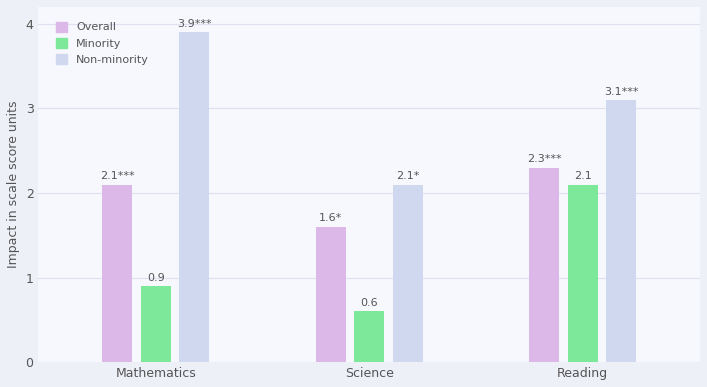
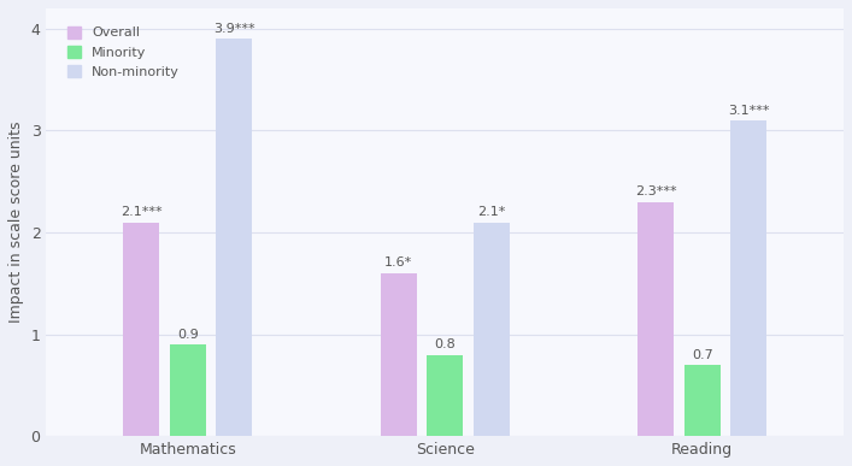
Minority/Science: 0.6 -> 0.8
Minority/Reading: 2.1 -> 0.7
